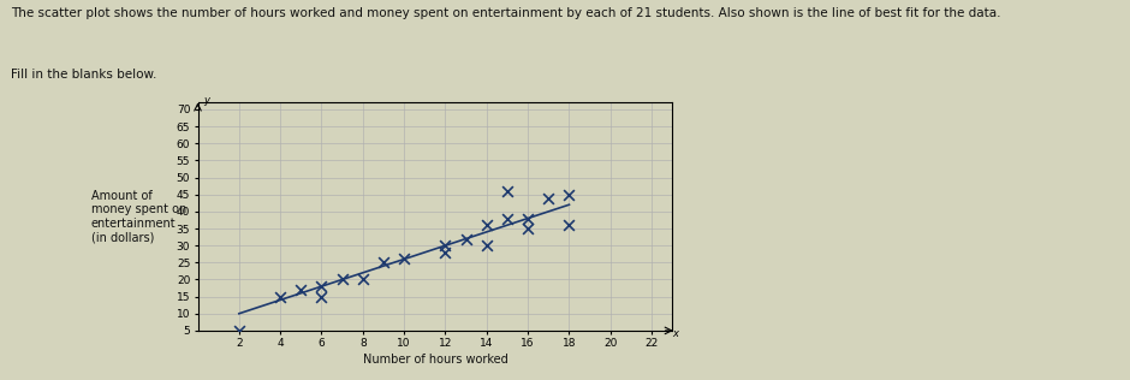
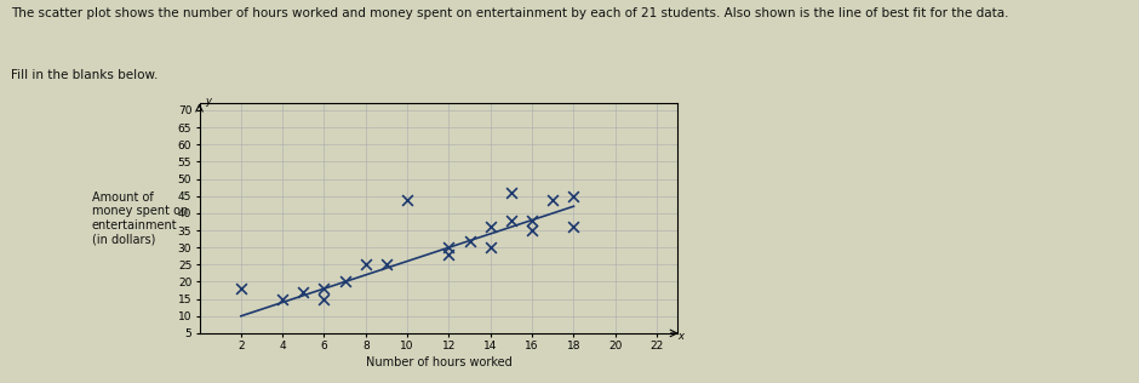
2: 5 -> 18
8: 20 -> 25
10: 26 -> 44
